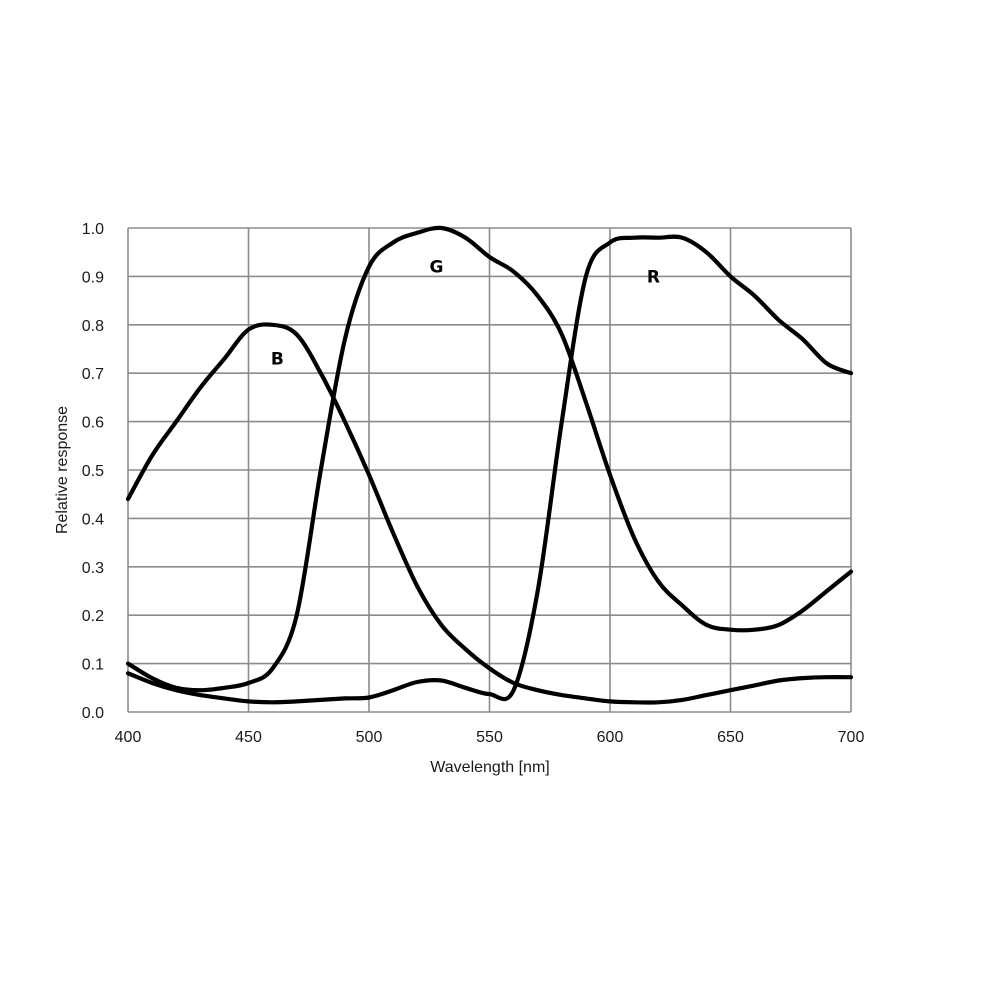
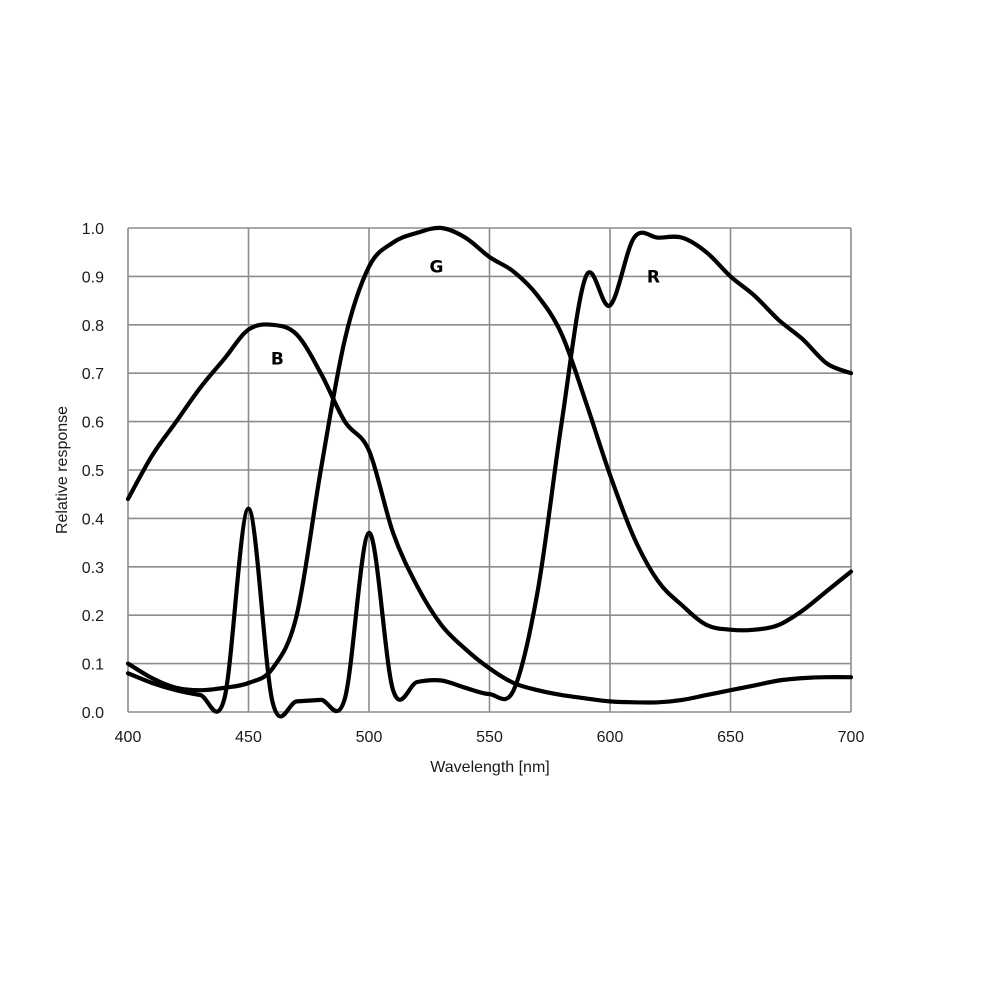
R/450: 0.02 -> 0.42
B/500: 0.49 -> 0.54
R/500: 0.03 -> 0.37
R/600: 0.97 -> 0.84
